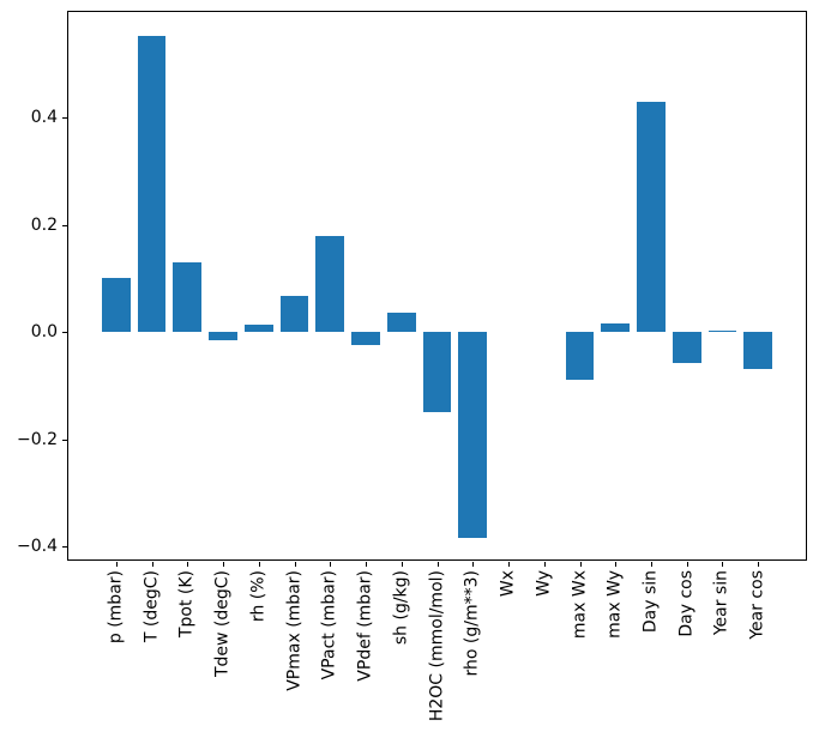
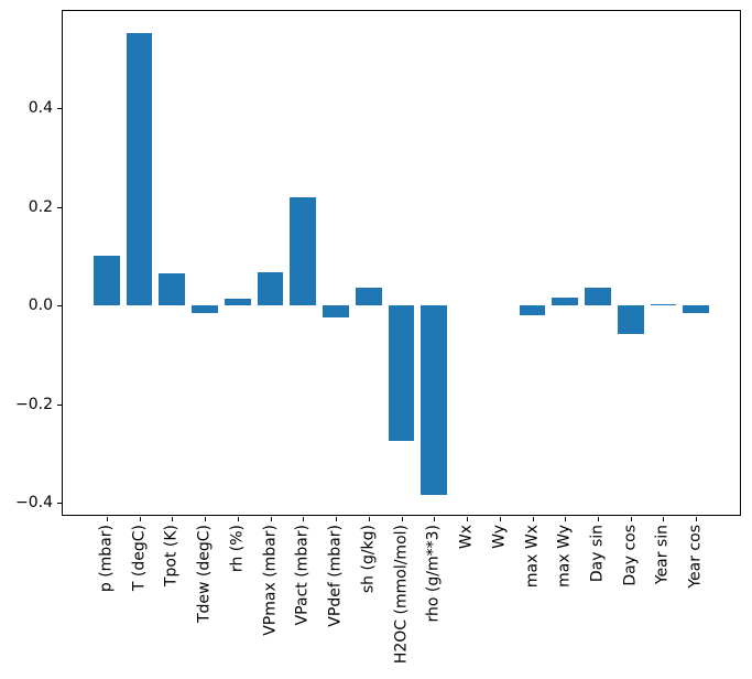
Tpot (K): 0.13 -> 0.07
VPact (mbar): 0.18 -> 0.22
H2OC (mmol/mol): -0.15 -> -0.28
max Wx: -0.09 -> -0.02
Day sin: 0.43 -> 0.04
Year cos: -0.07 -> -0.01
